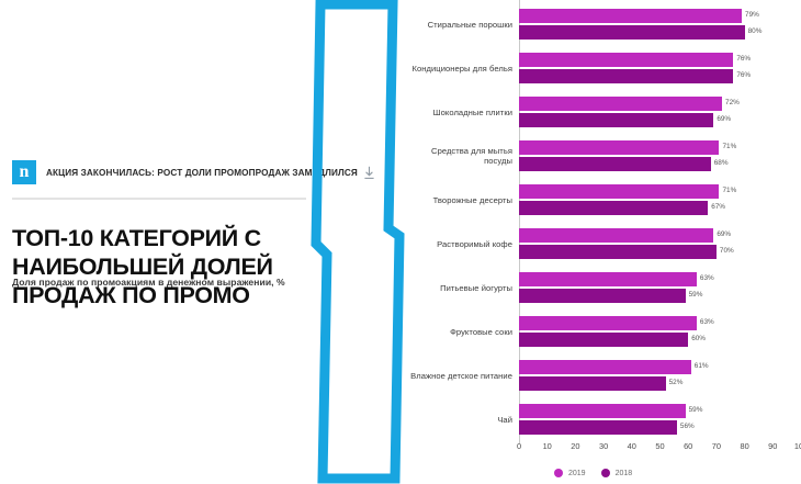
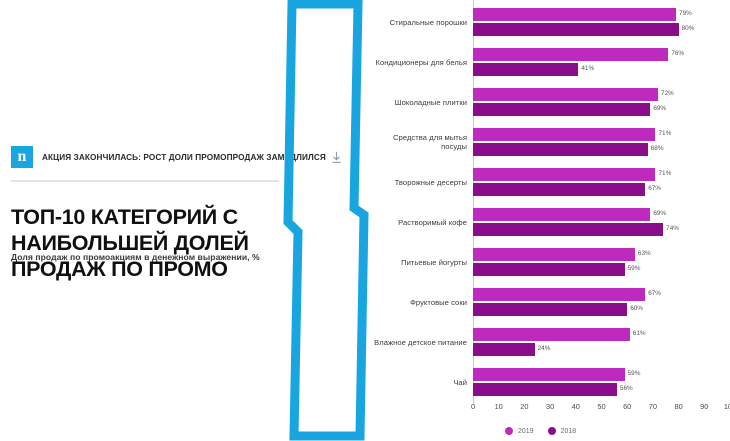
2018/Кондиционеры для белья: 76% -> 41%
2018/Растворимый кофе: 70% -> 74%
2019/Фруктовые соки: 63% -> 67%
2018/Влажное детское питание: 52% -> 24%
